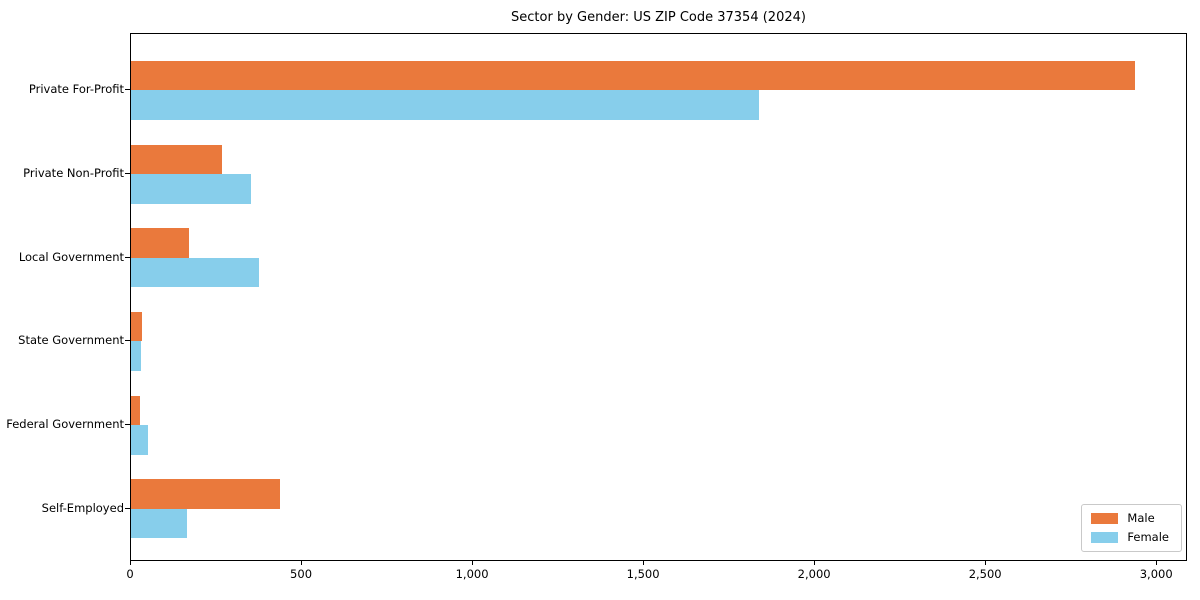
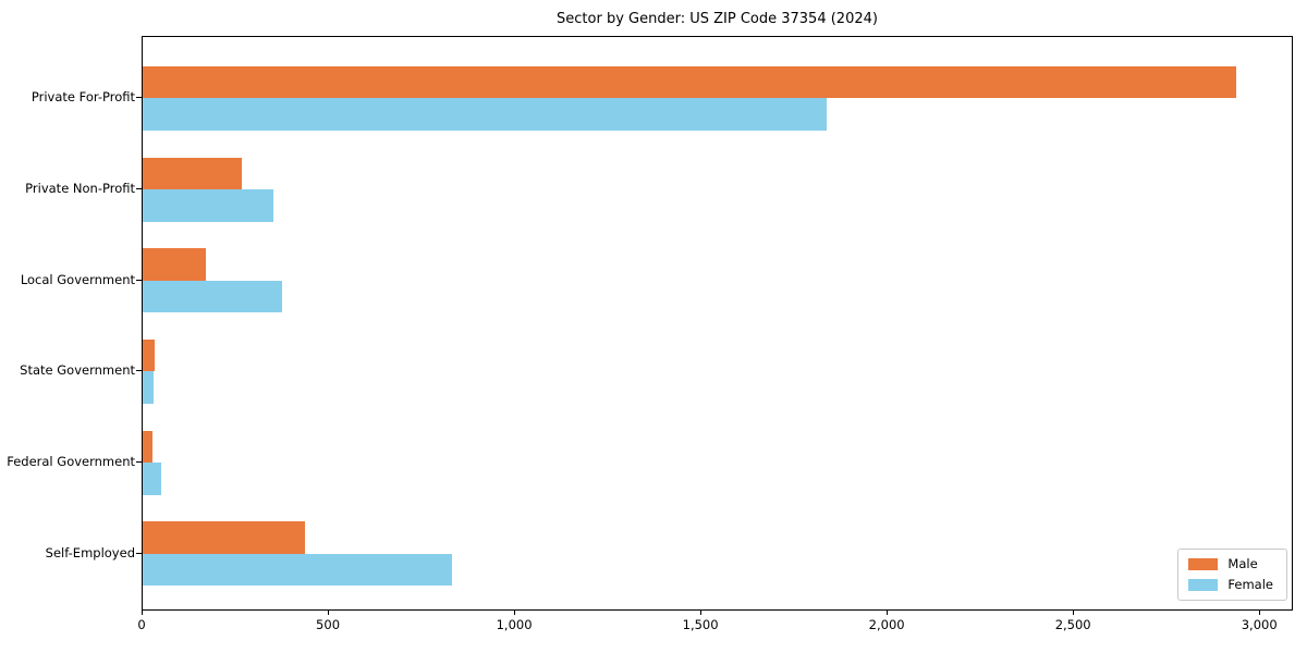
Female/Self-Employed: 160 -> 830
